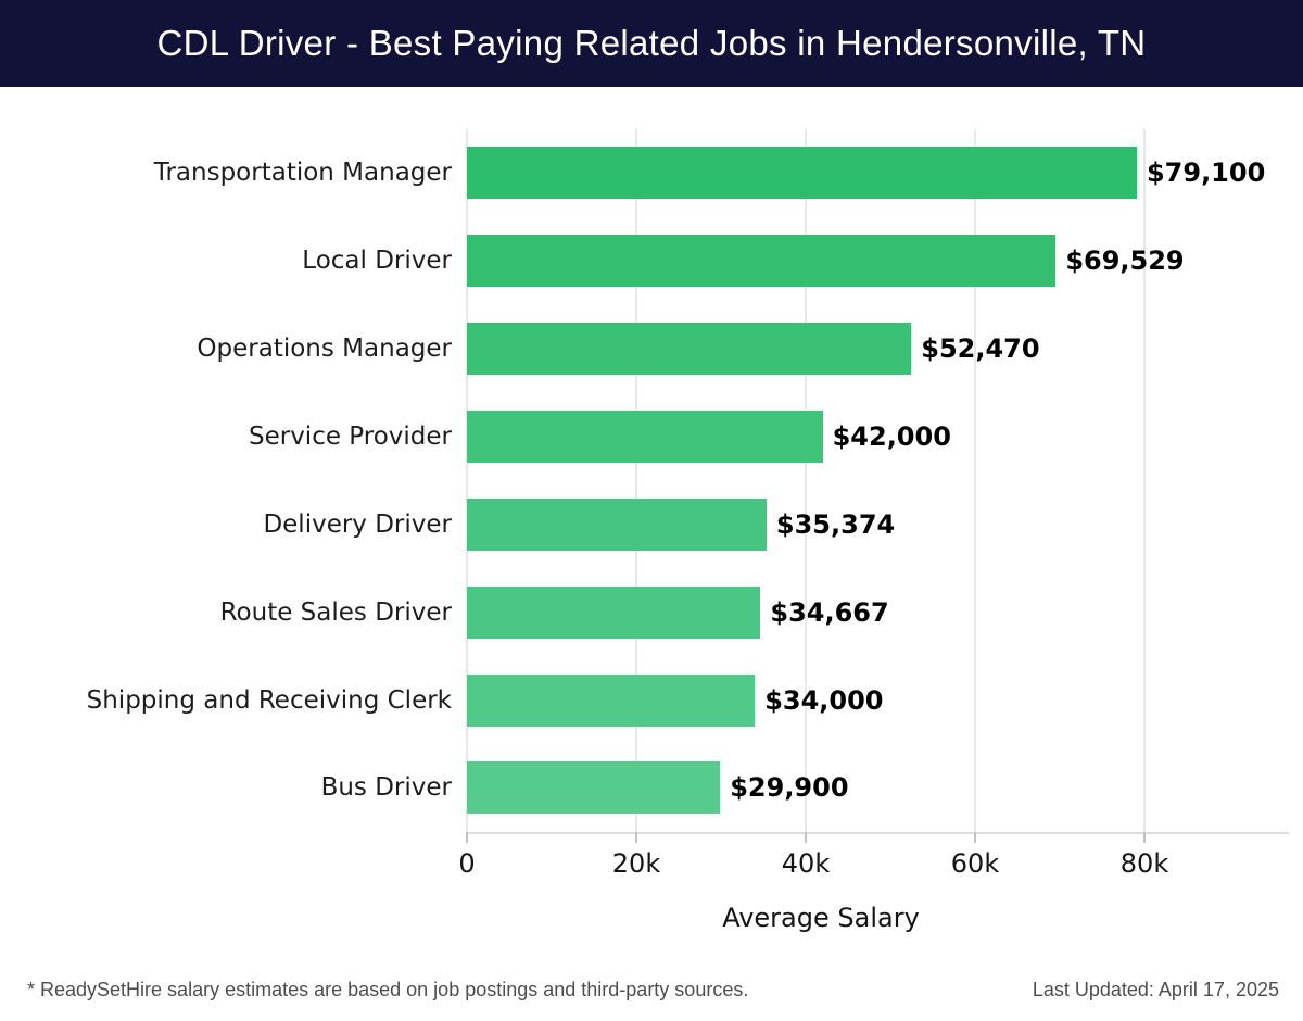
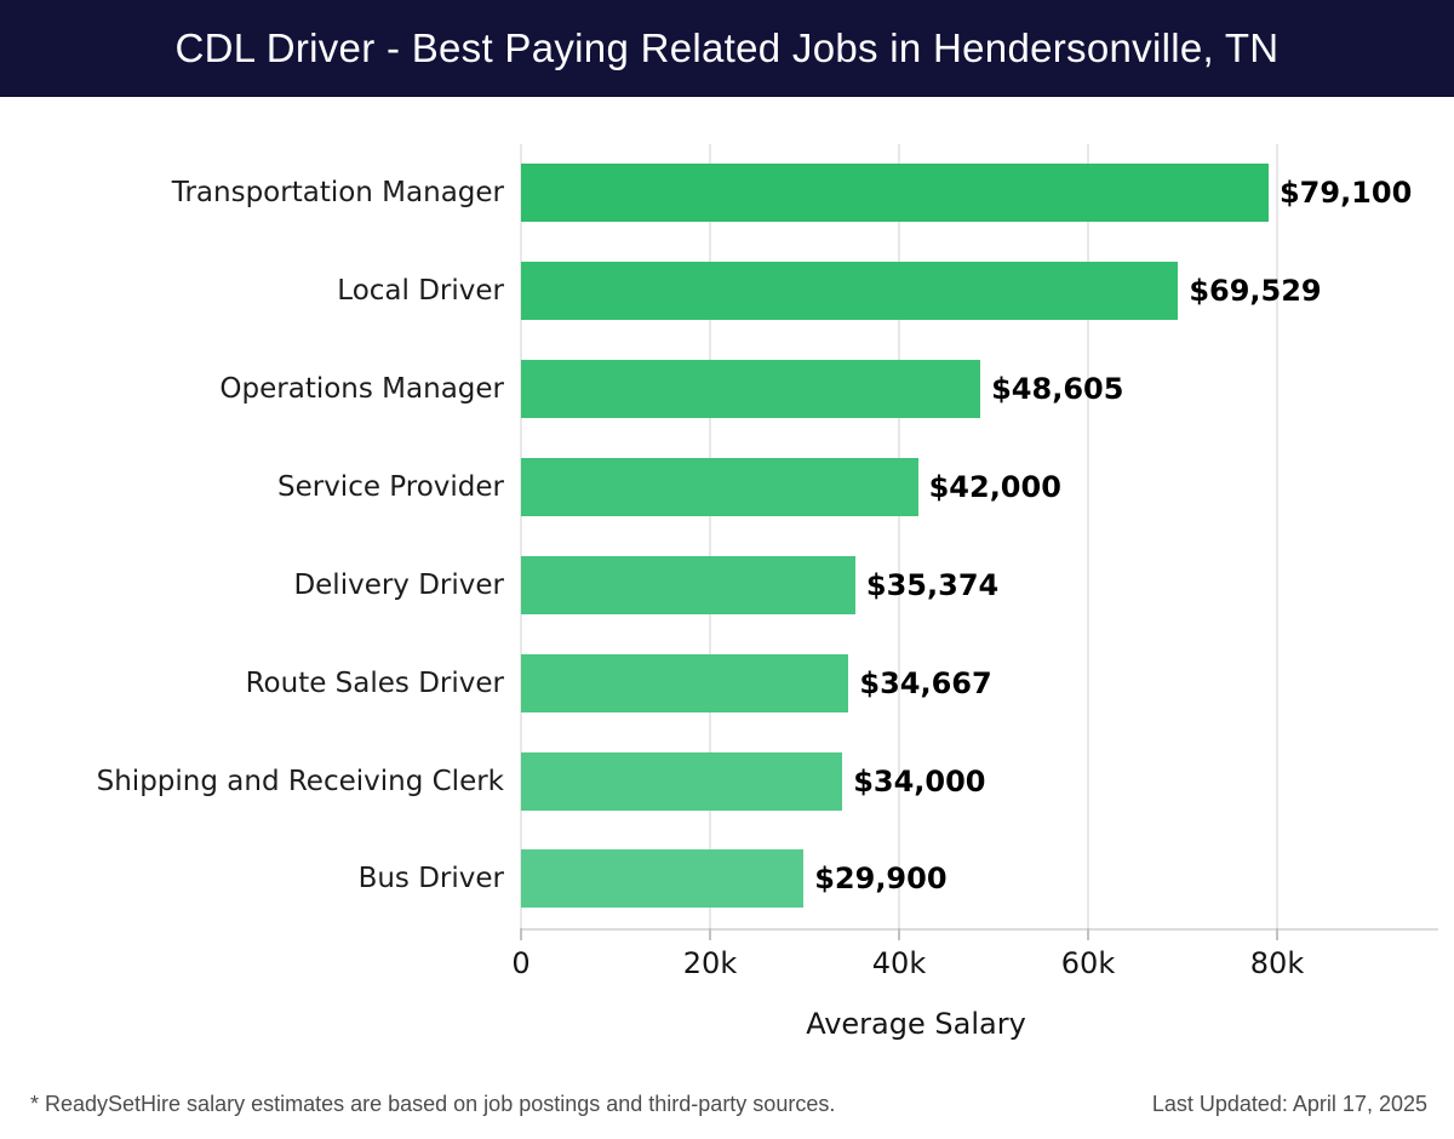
Operations Manager: $52,470 -> $48,605
